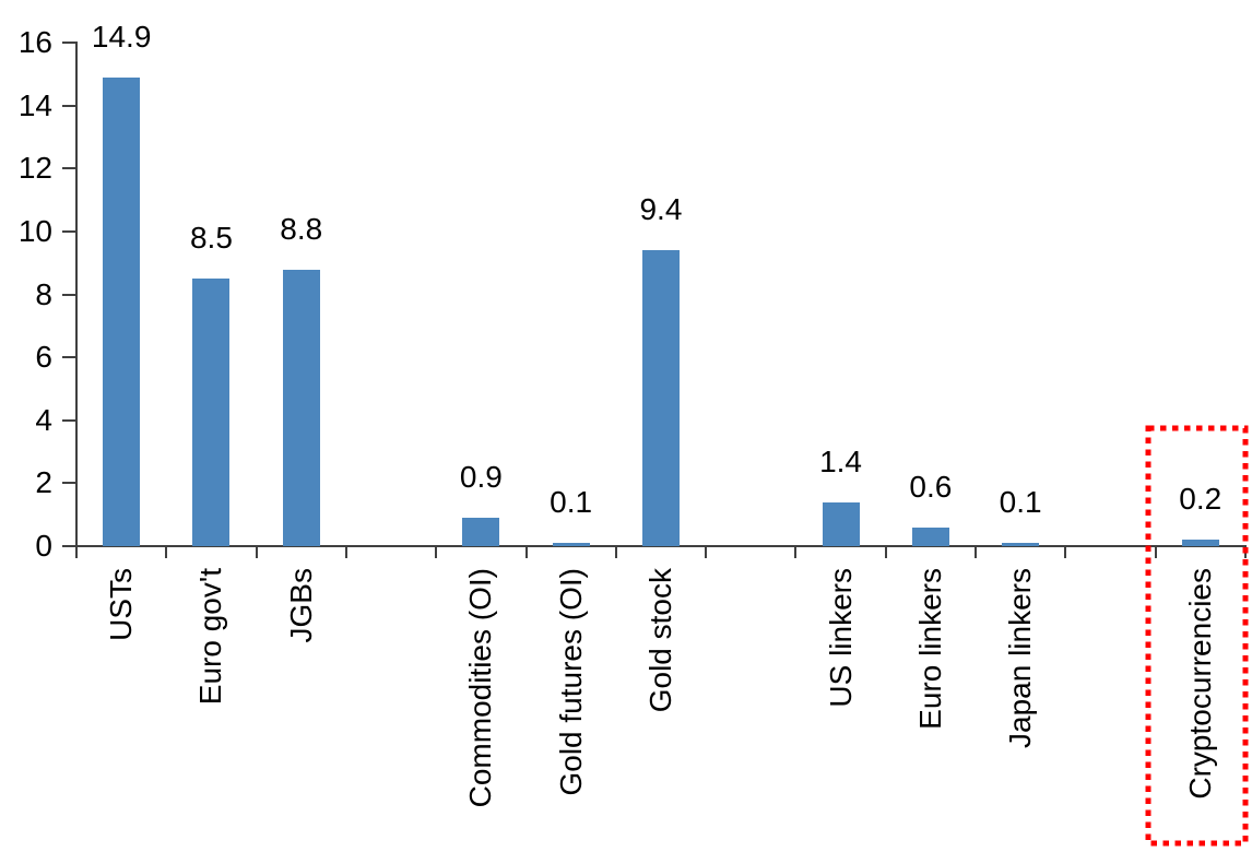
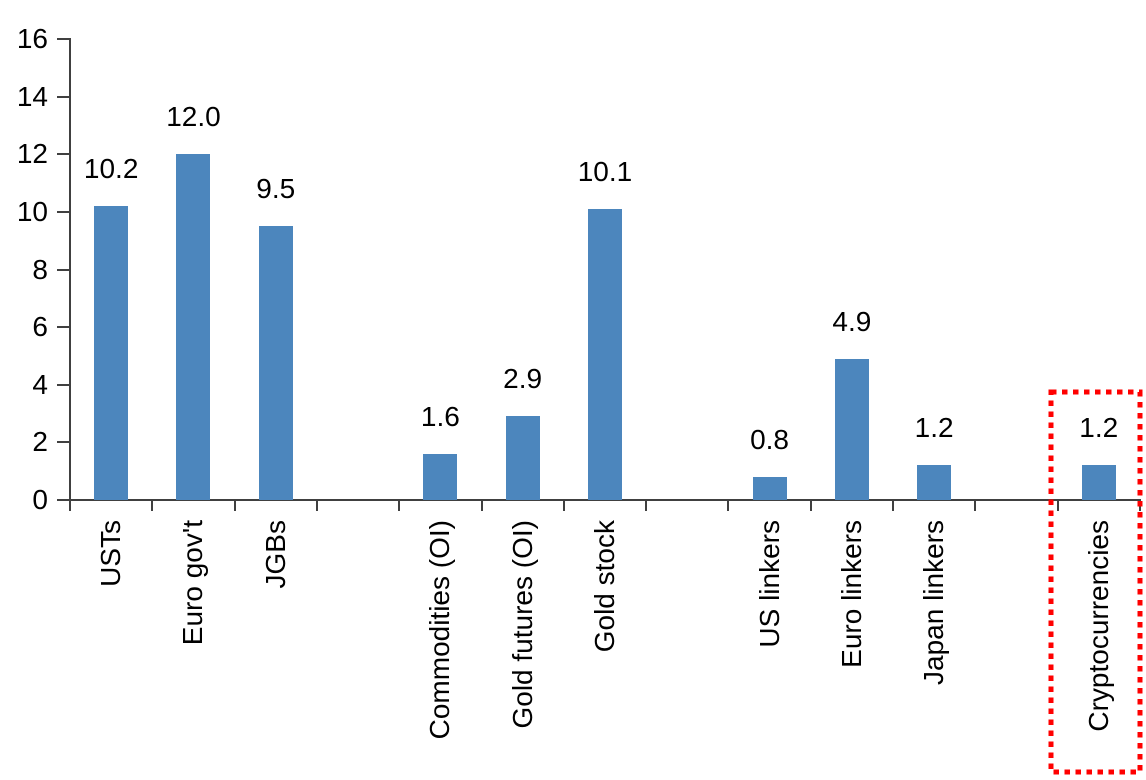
USTs: 14.9 -> 10.2
Euro gov't: 8.5 -> 12.0
JGBs: 8.8 -> 9.5
Commodities (OI): 0.9 -> 1.6
Gold futures (OI): 0.1 -> 2.9
Gold stock: 9.4 -> 10.1
US linkers: 1.4 -> 0.8
Euro linkers: 0.6 -> 4.9
Japan linkers: 0.1 -> 1.2
Cryptocurrencies: 0.2 -> 1.2
